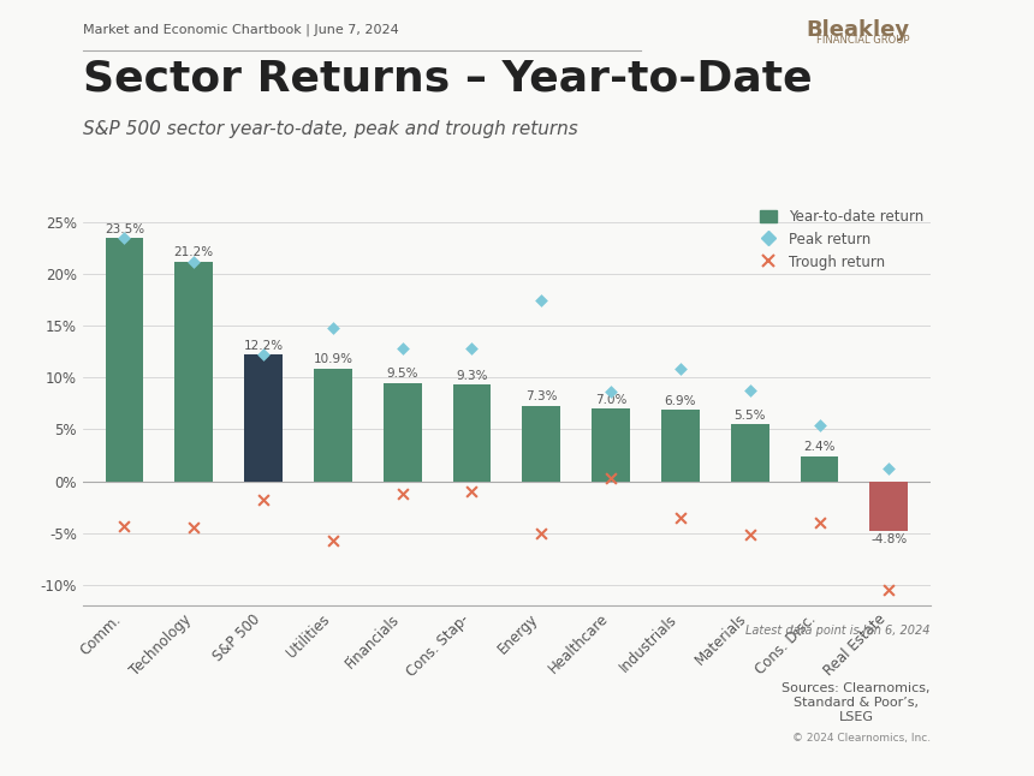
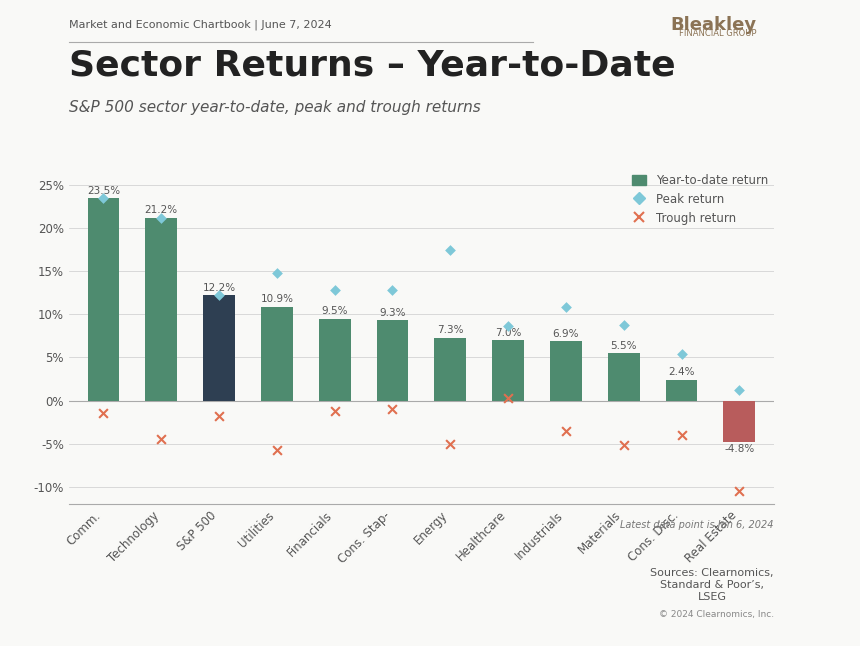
Trough return/Comm.: -4.4% -> -1.5%
